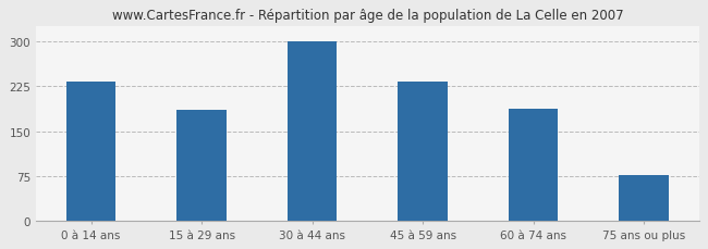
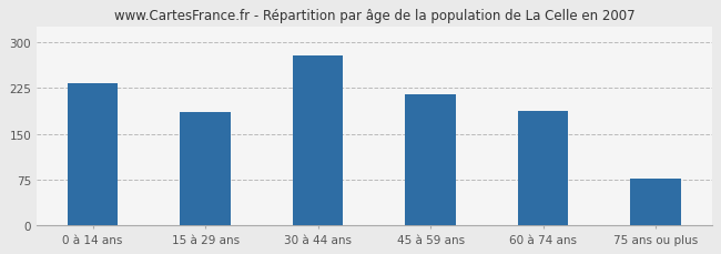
30 à 44 ans: 300 -> 278
45 à 59 ans: 233 -> 214
